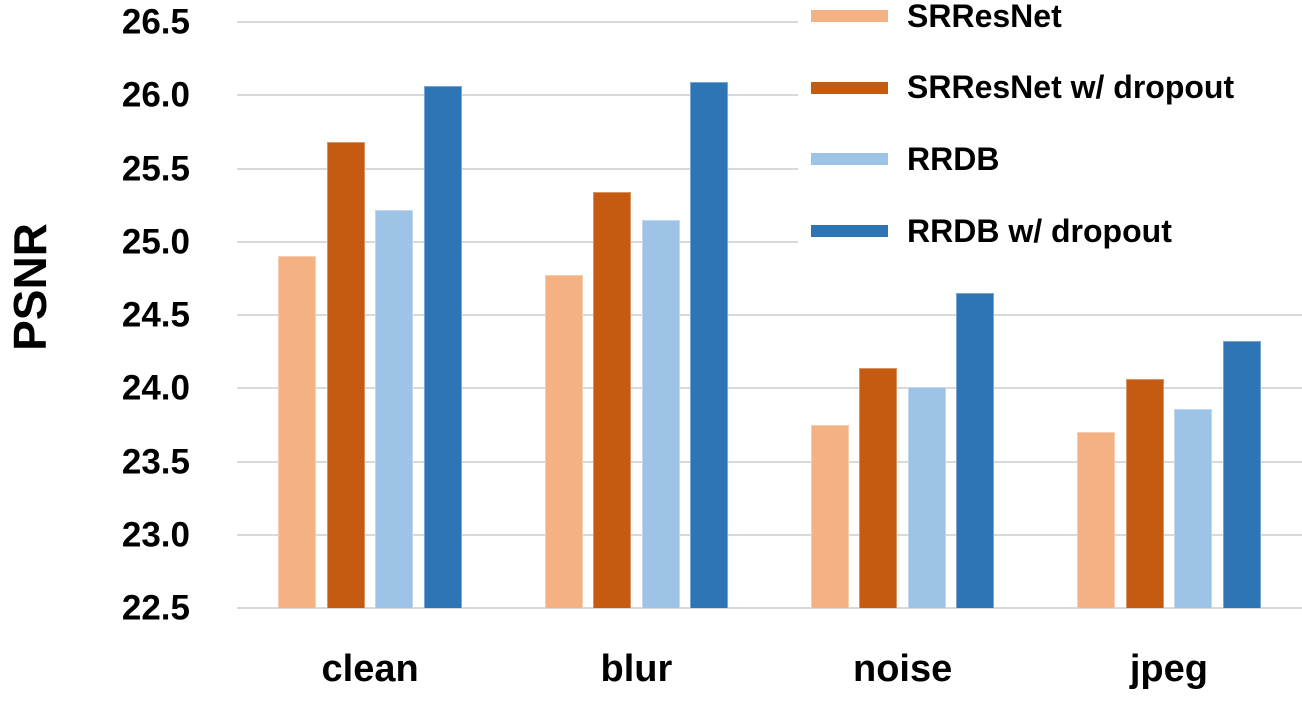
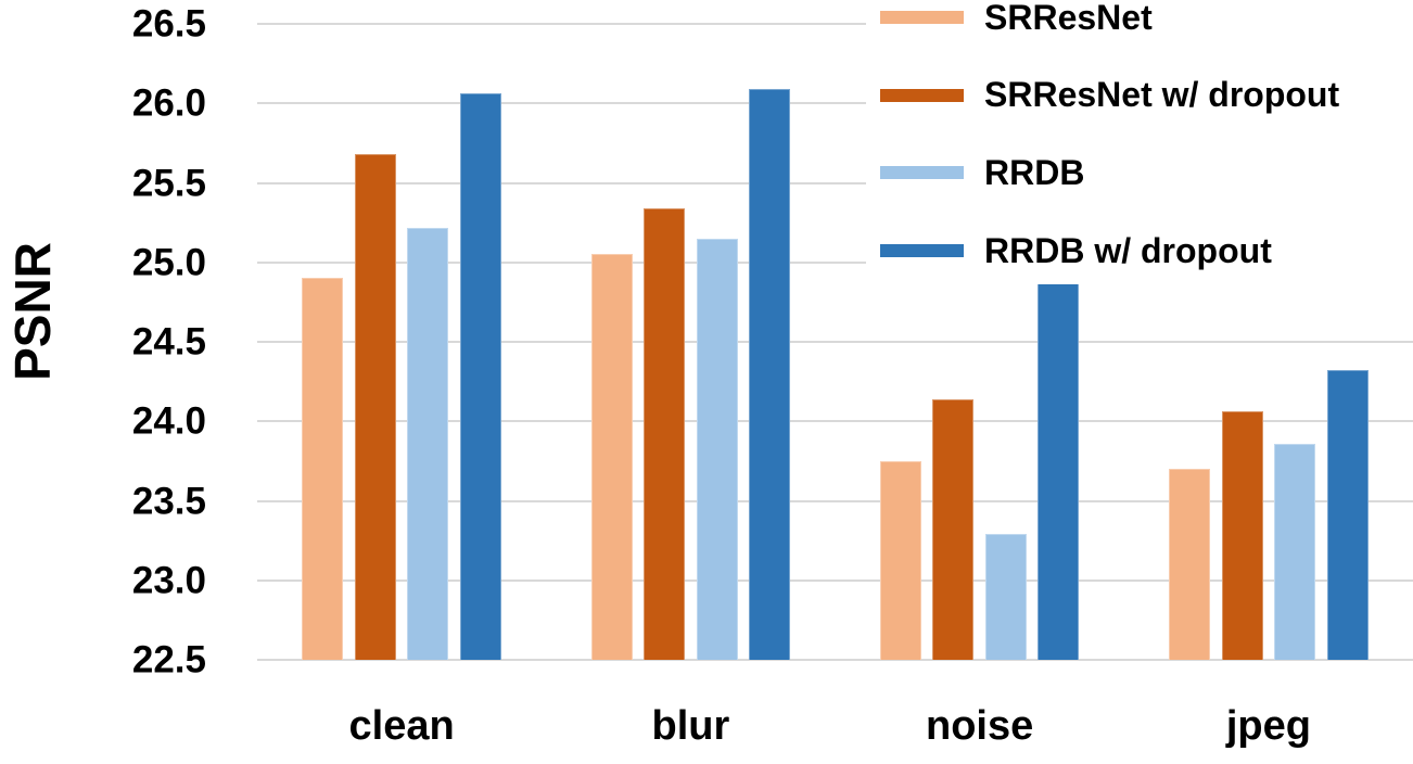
SRResNet/blur: 24.77 -> 25.05
RRDB/noise: 24.01 -> 23.29
RRDB w/ dropout/noise: 24.65 -> 25.22
